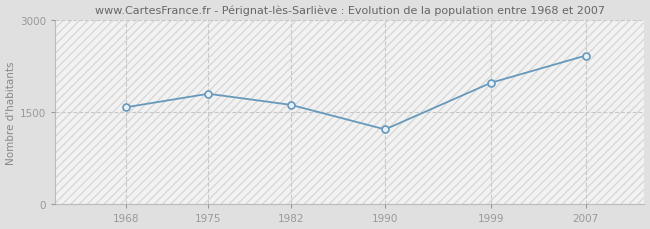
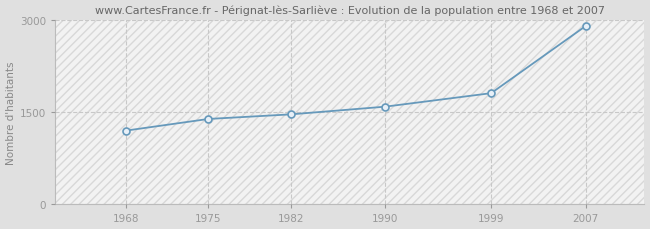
1968: 1580 -> 1200
1975: 1800 -> 1390
1982: 1620 -> 1460
1990: 1220 -> 1590
1999: 1980 -> 1810
2007: 2420 -> 2900
